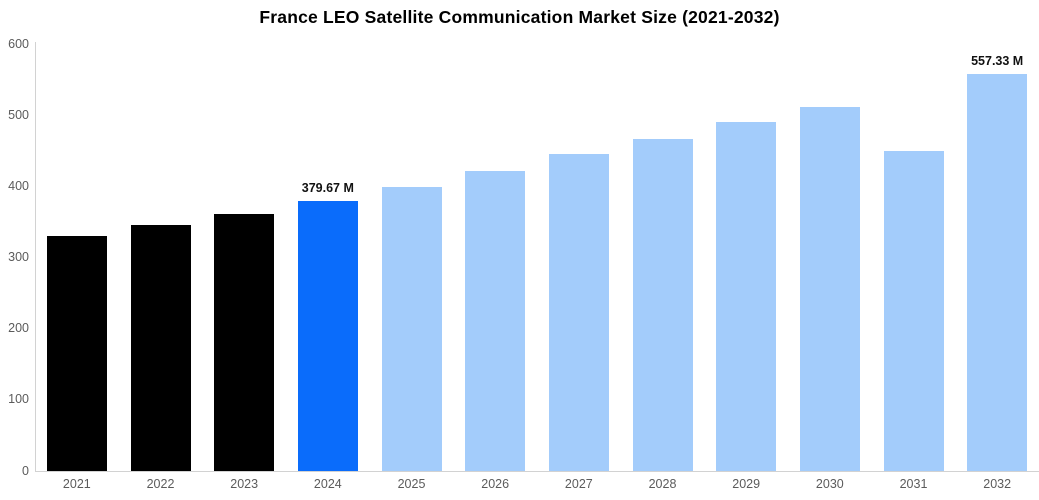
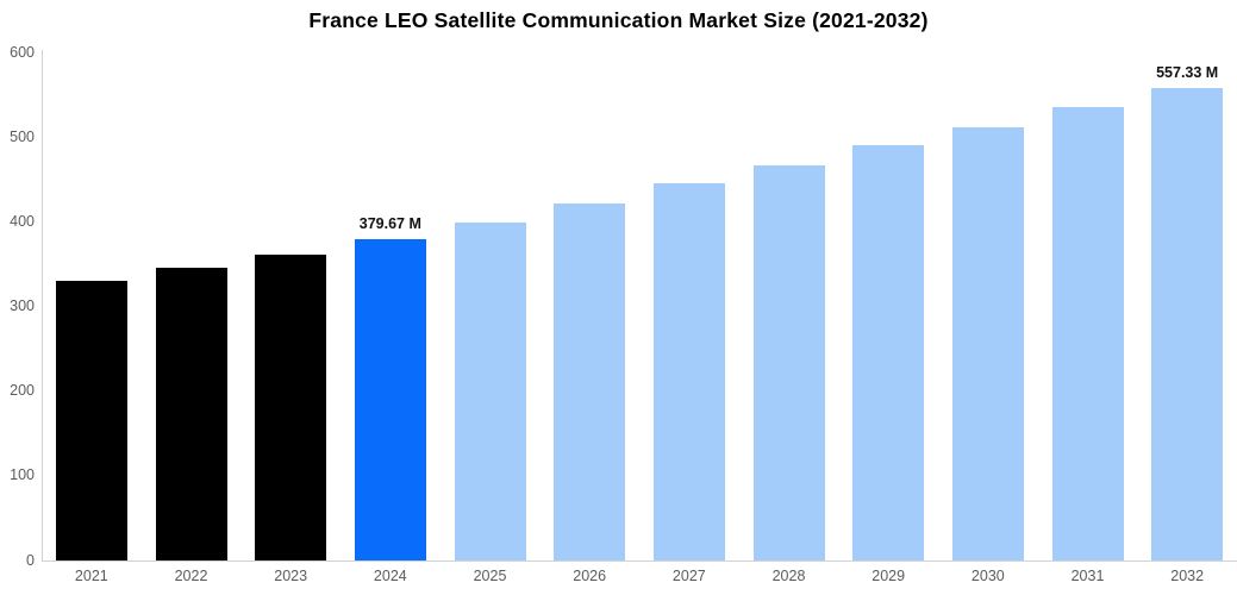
2031: 450 -> 540
